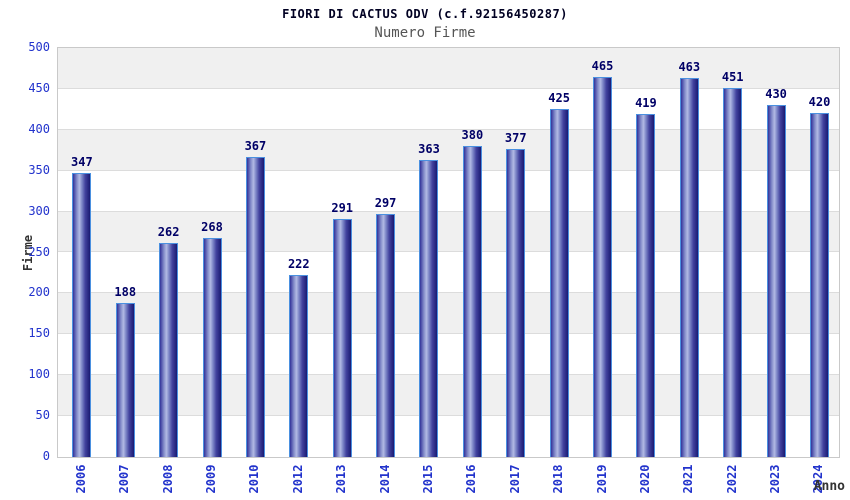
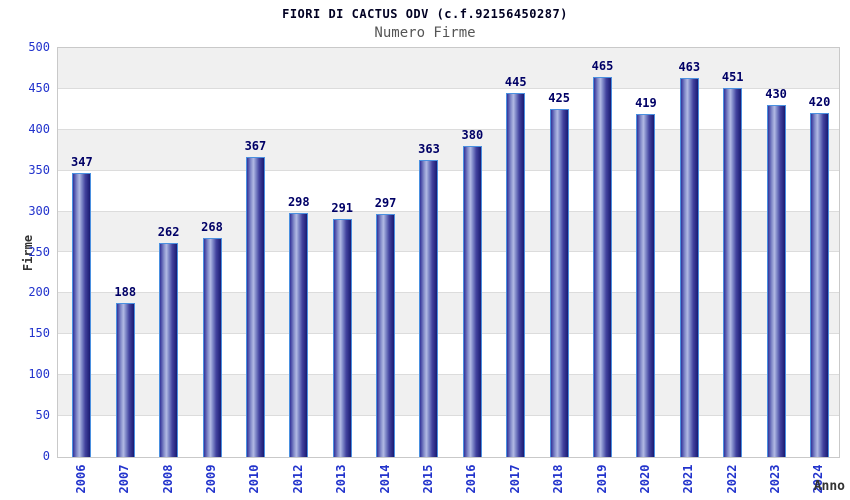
2012: 222 -> 298
2017: 377 -> 445
